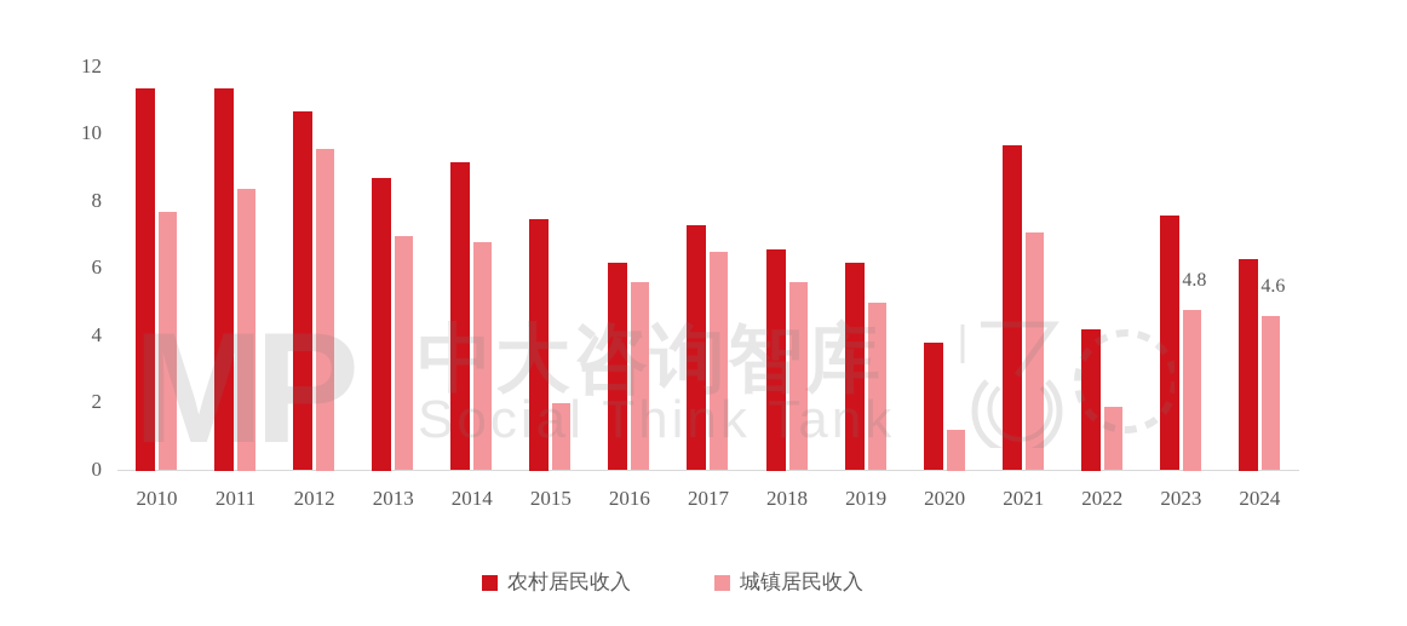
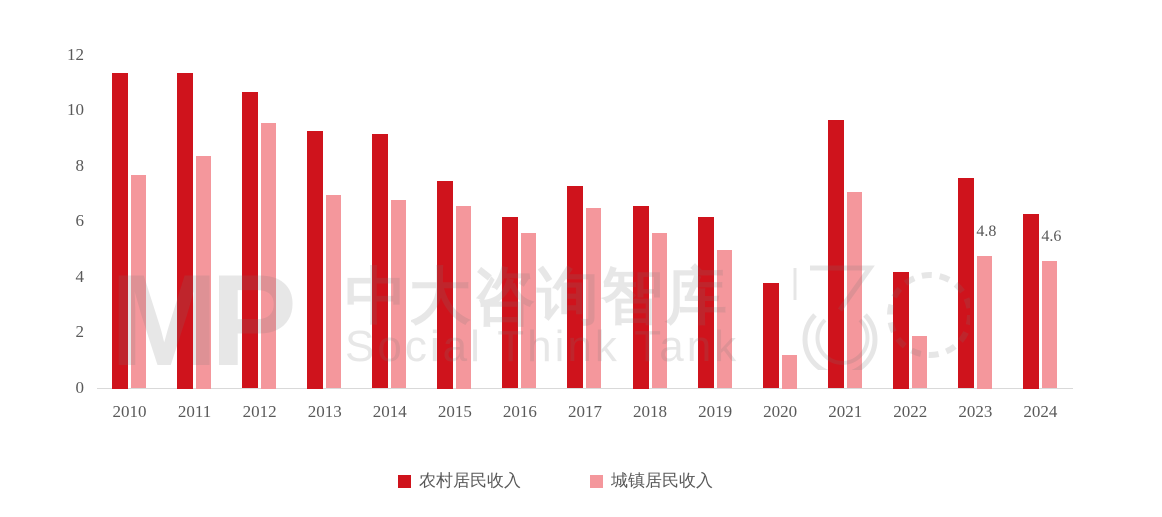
农村居民收入/2013: 8.7 -> 9.3
城镇居民收入/2015: 2.0 -> 6.6
